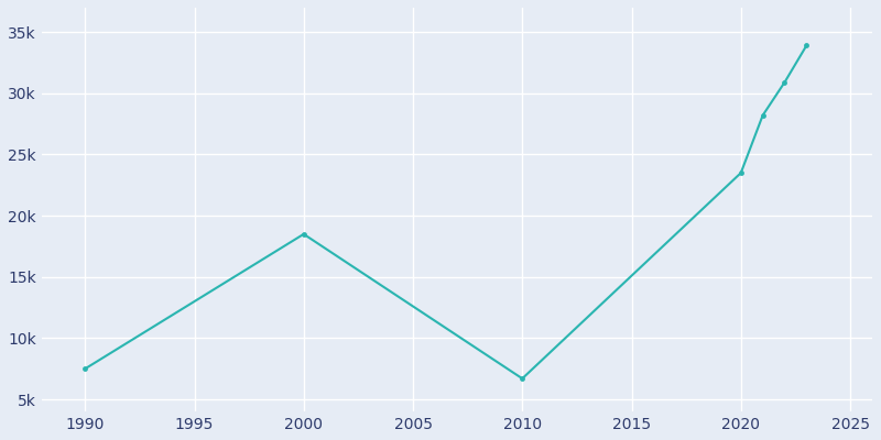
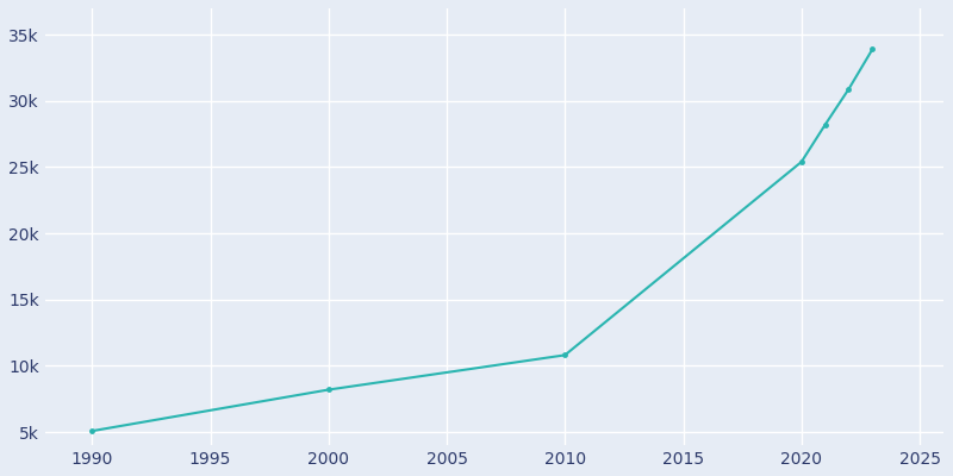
1990: 7.5k -> 5.1k
2000: 18.5k -> 8.2k
2010: 6.7k -> 10.8k
2020: 23.5k -> 25.4k
